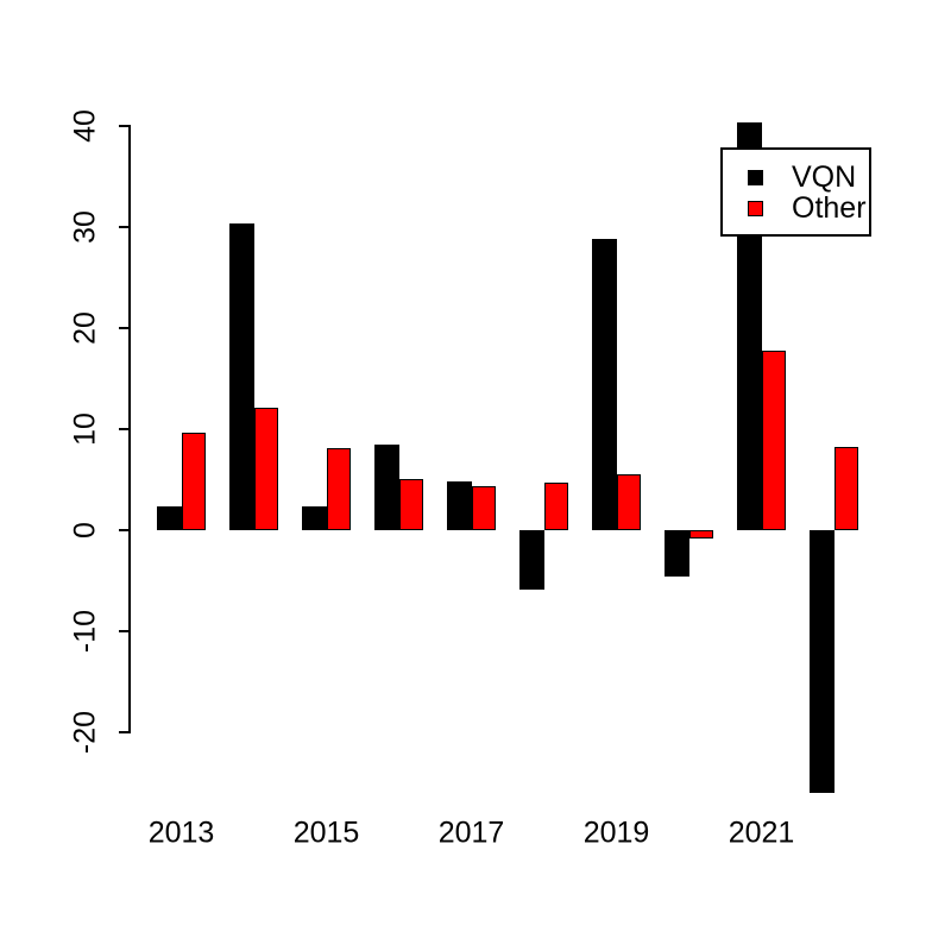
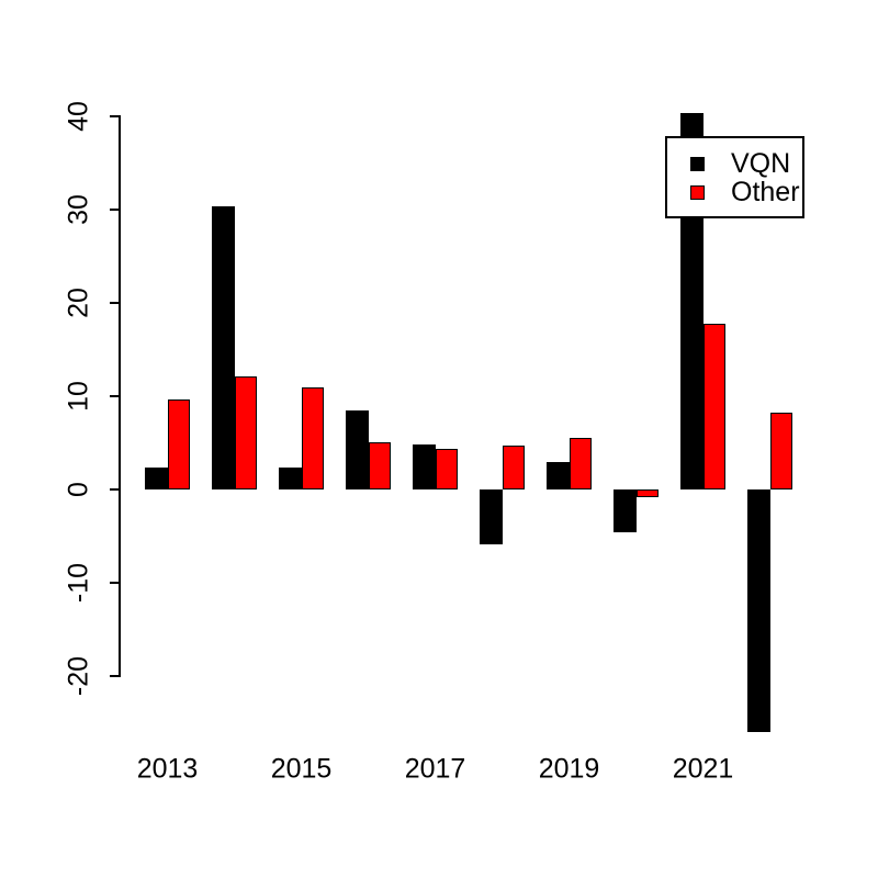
Other/2015: 8 -> 11
VQN/2019: 29 -> 3
